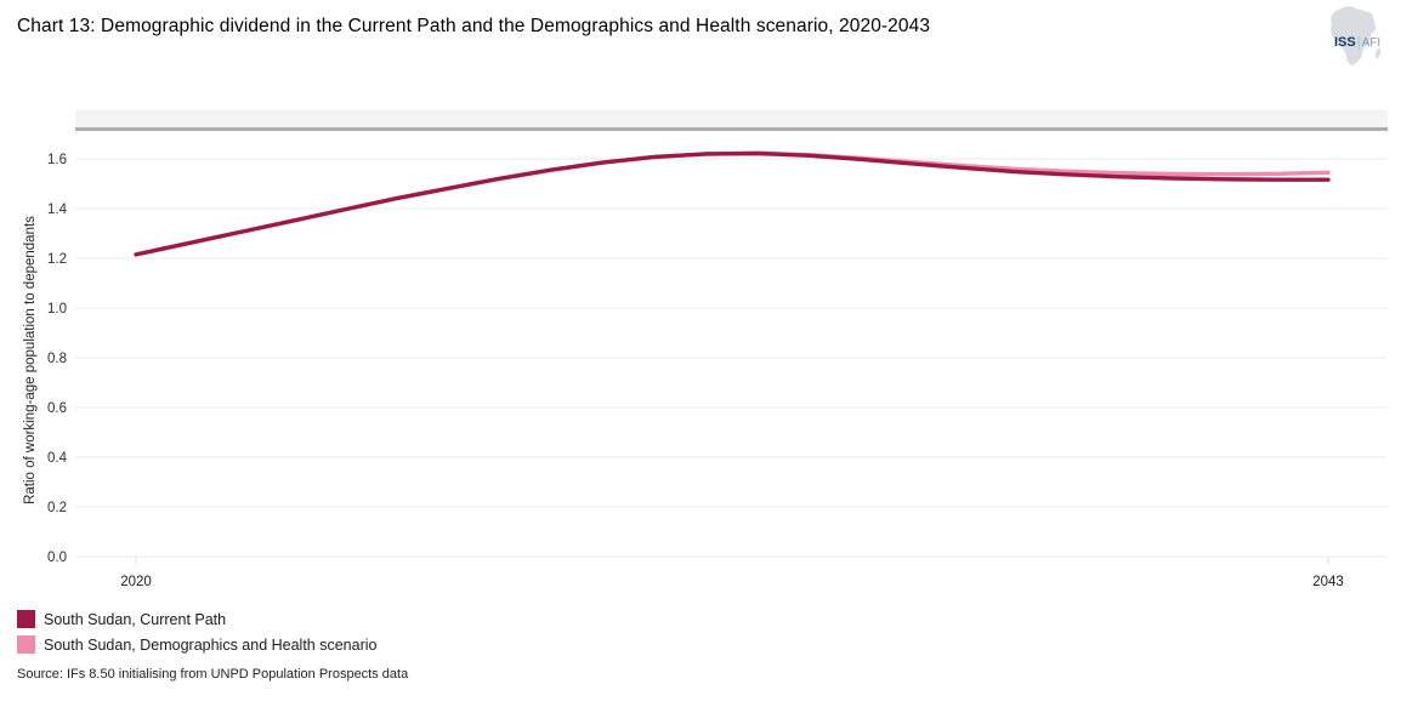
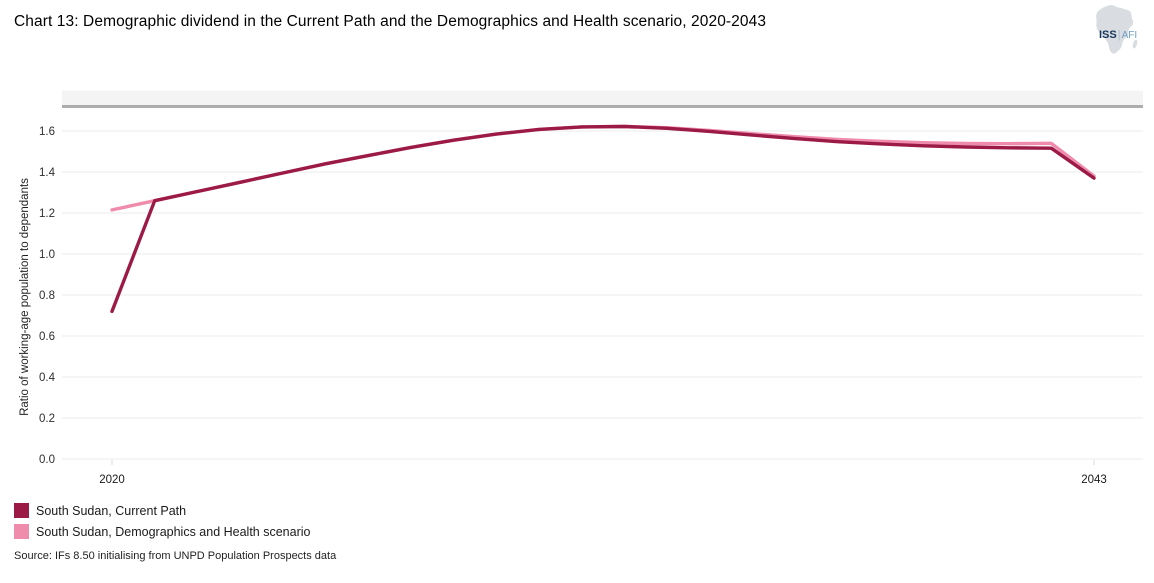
South Sudan, Current Path/2020: 1.22 -> 0.72
South Sudan, Current Path/2043: 1.52 -> 1.37
South Sudan, Demographics and Health scenario/2043: 1.54 -> 1.38
